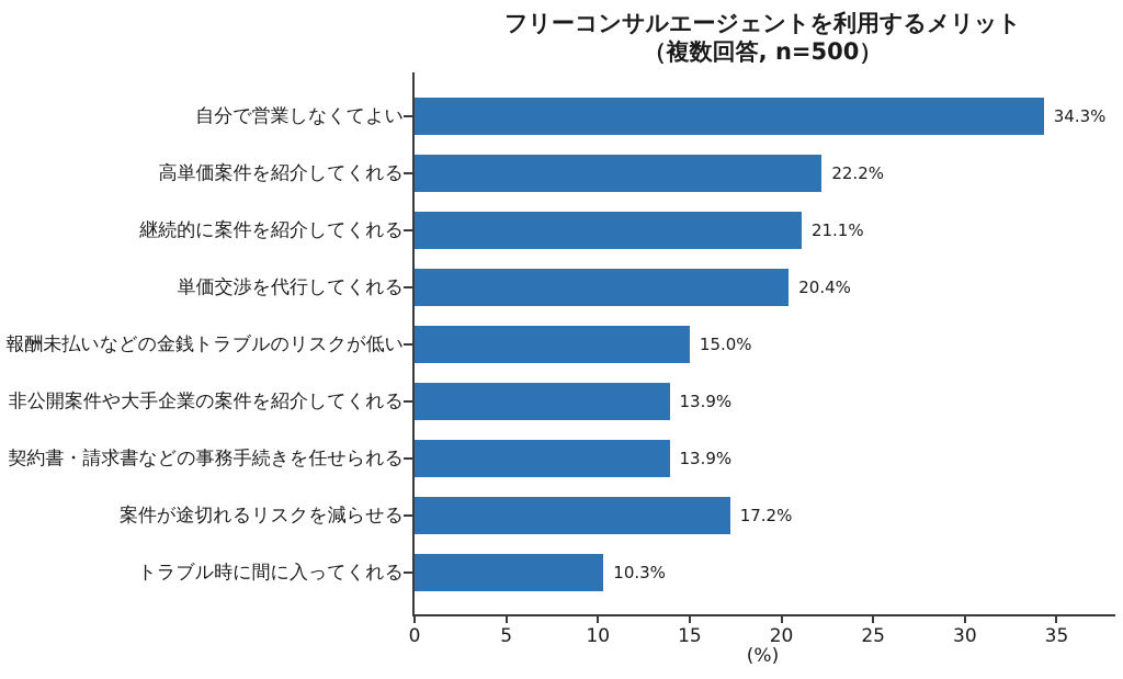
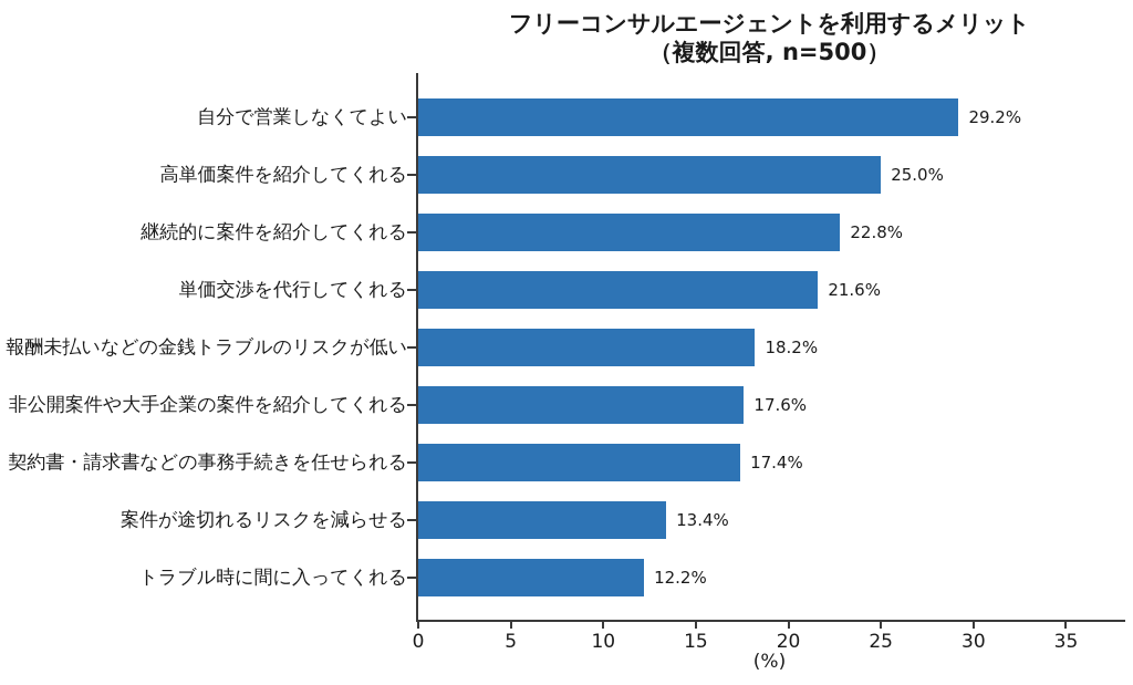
自分で営業しなくてよい: 34.3% -> 29.2%
高単価案件を紹介してくれる: 22.2% -> 25.0%
継続的に案件を紹介してくれる: 21.1% -> 22.8%
単価交渉を代行してくれる: 20.4% -> 21.6%
報酬未払いなどの金銭トラブルのリスクが低い: 15.0% -> 18.2%
非公開案件や大手企業の案件を紹介してくれる: 13.9% -> 17.6%
契約書・請求書などの事務手続きを任せられる: 13.9% -> 17.4%
案件が途切れるリスクを減らせる: 17.2% -> 13.4%
トラブル時に間に入ってくれる: 10.3% -> 12.2%
